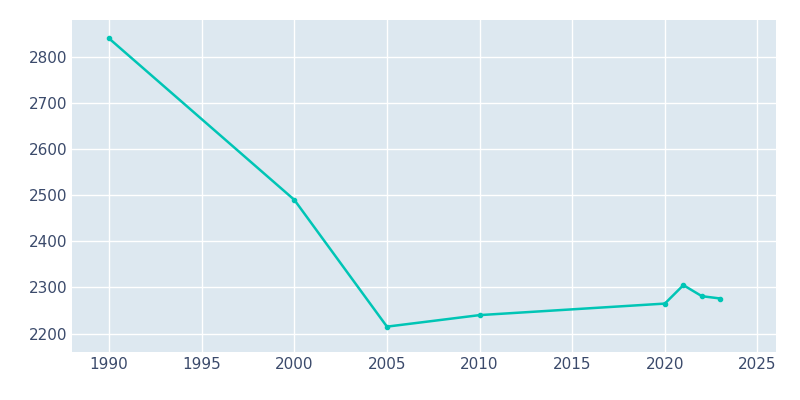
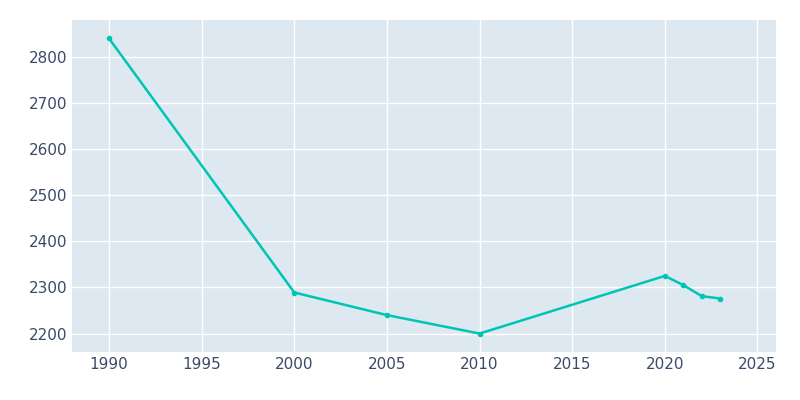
2000: 2490 -> 2289
2005: 2215 -> 2240
2010: 2240 -> 2200
2020: 2265 -> 2325
